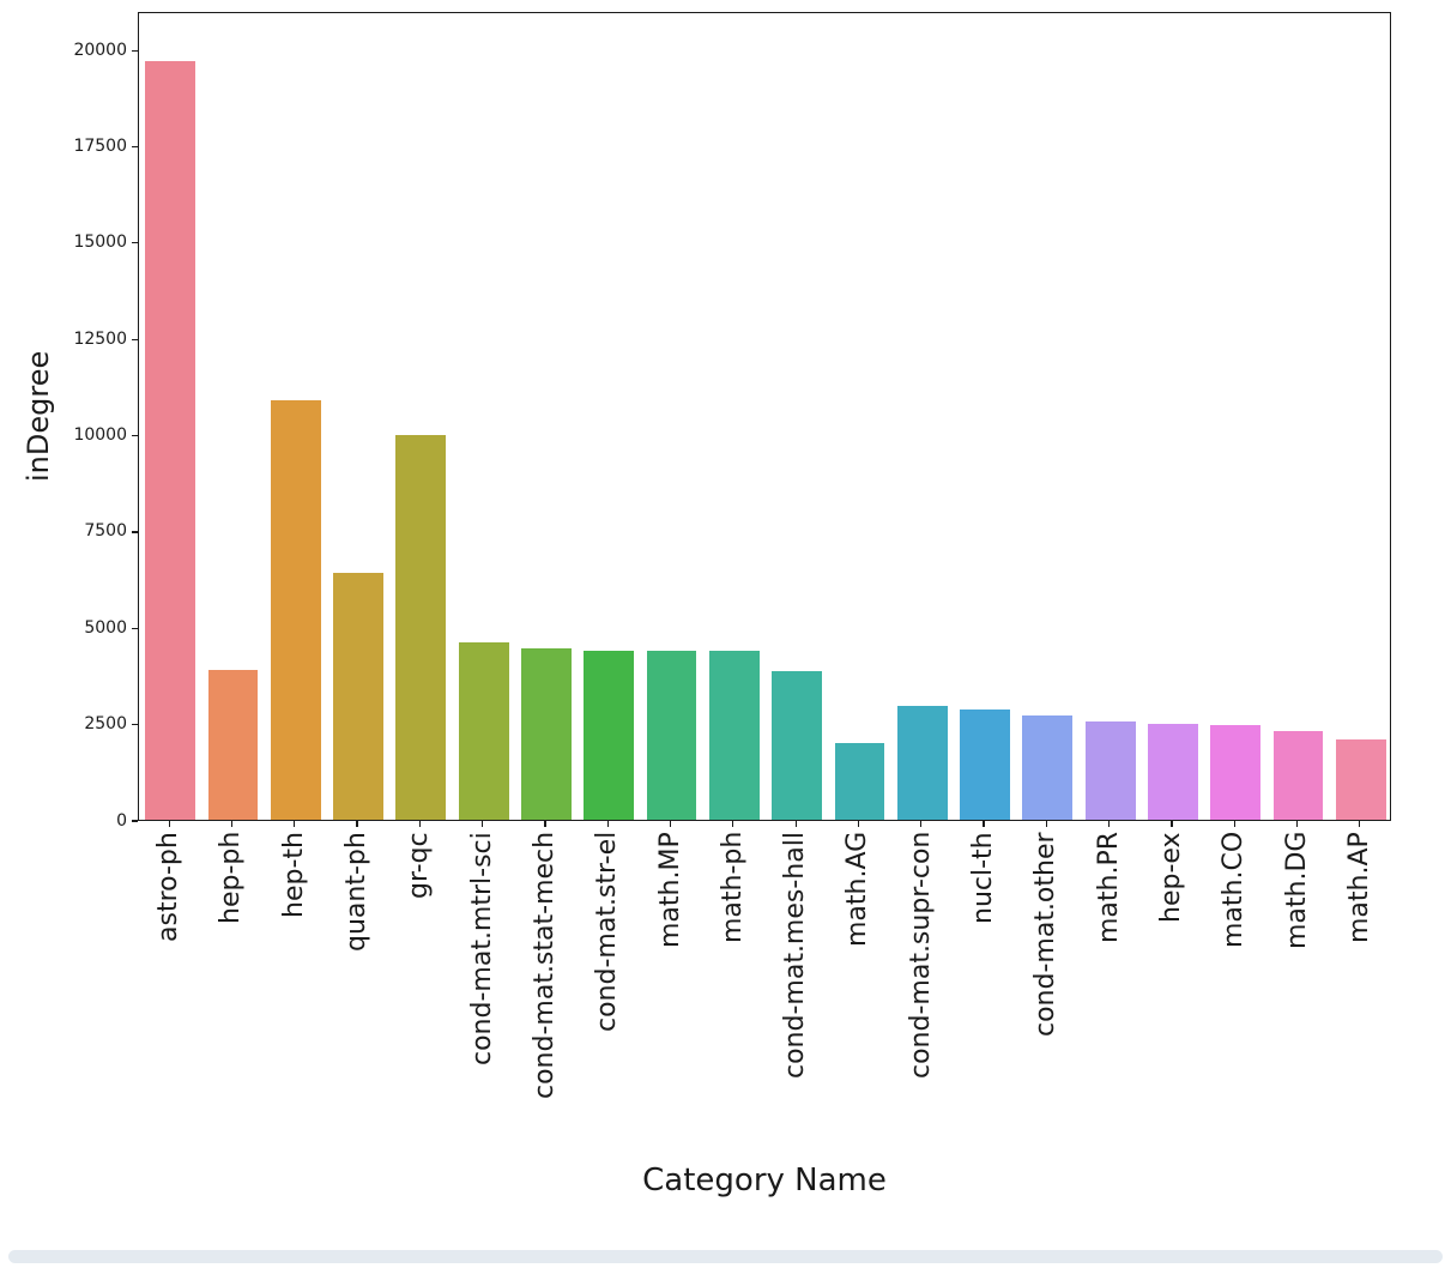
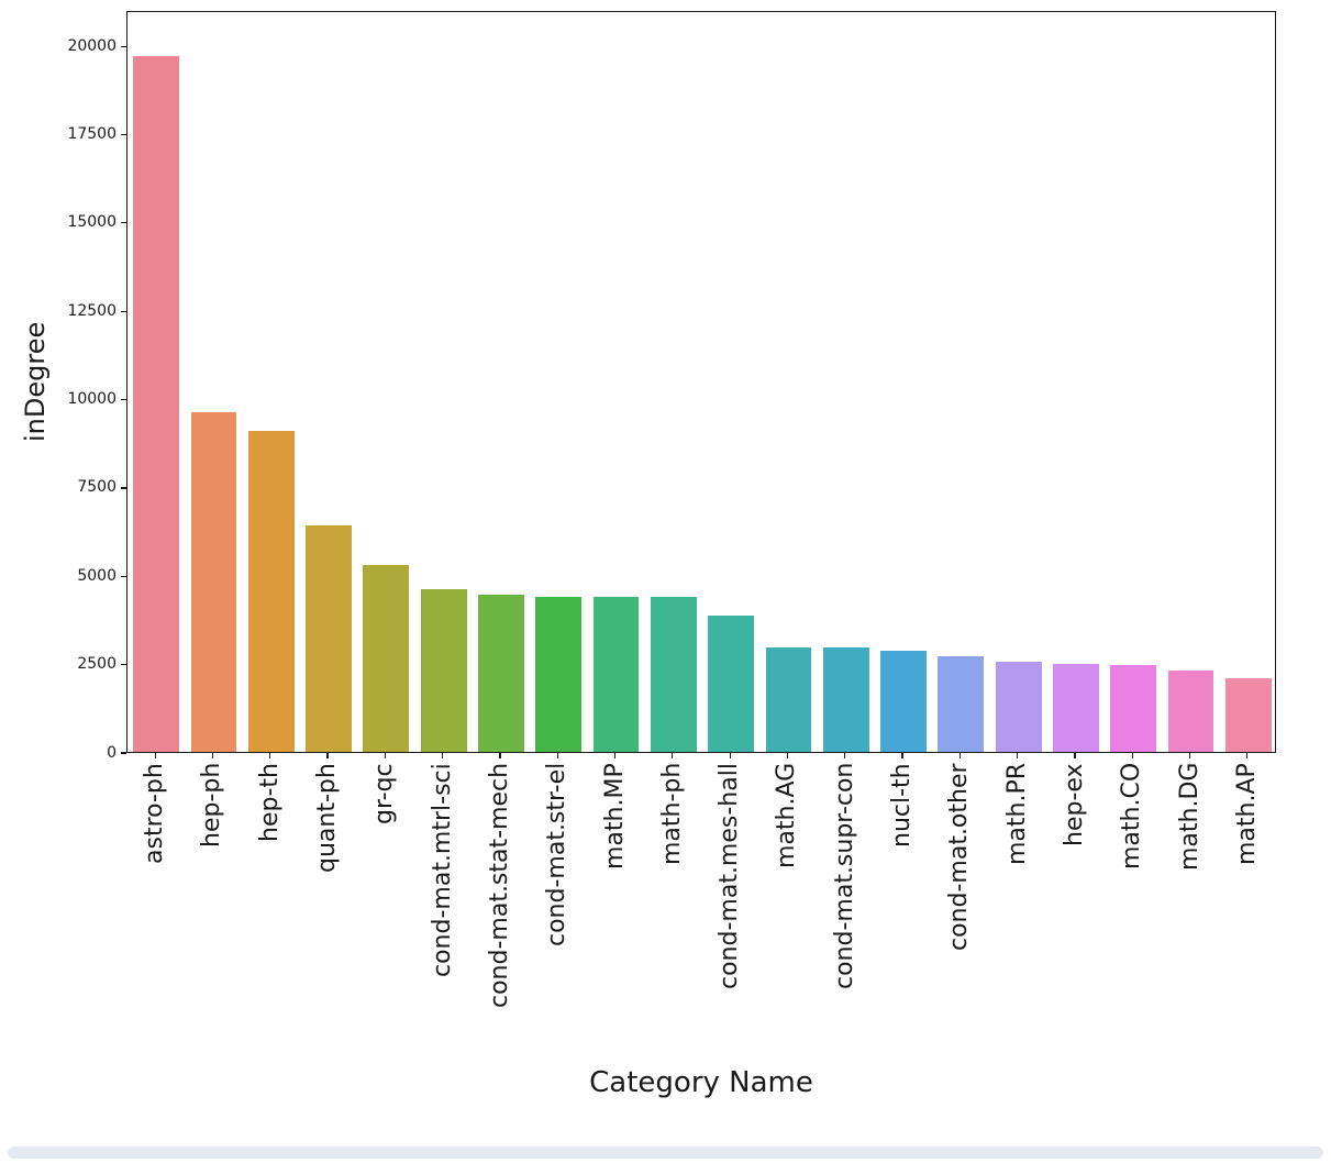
hep-ph: 3900 -> 9600
hep-th: 10900 -> 9100
gr-qc: 10000 -> 5300
math.AG: 2000 -> 3000
